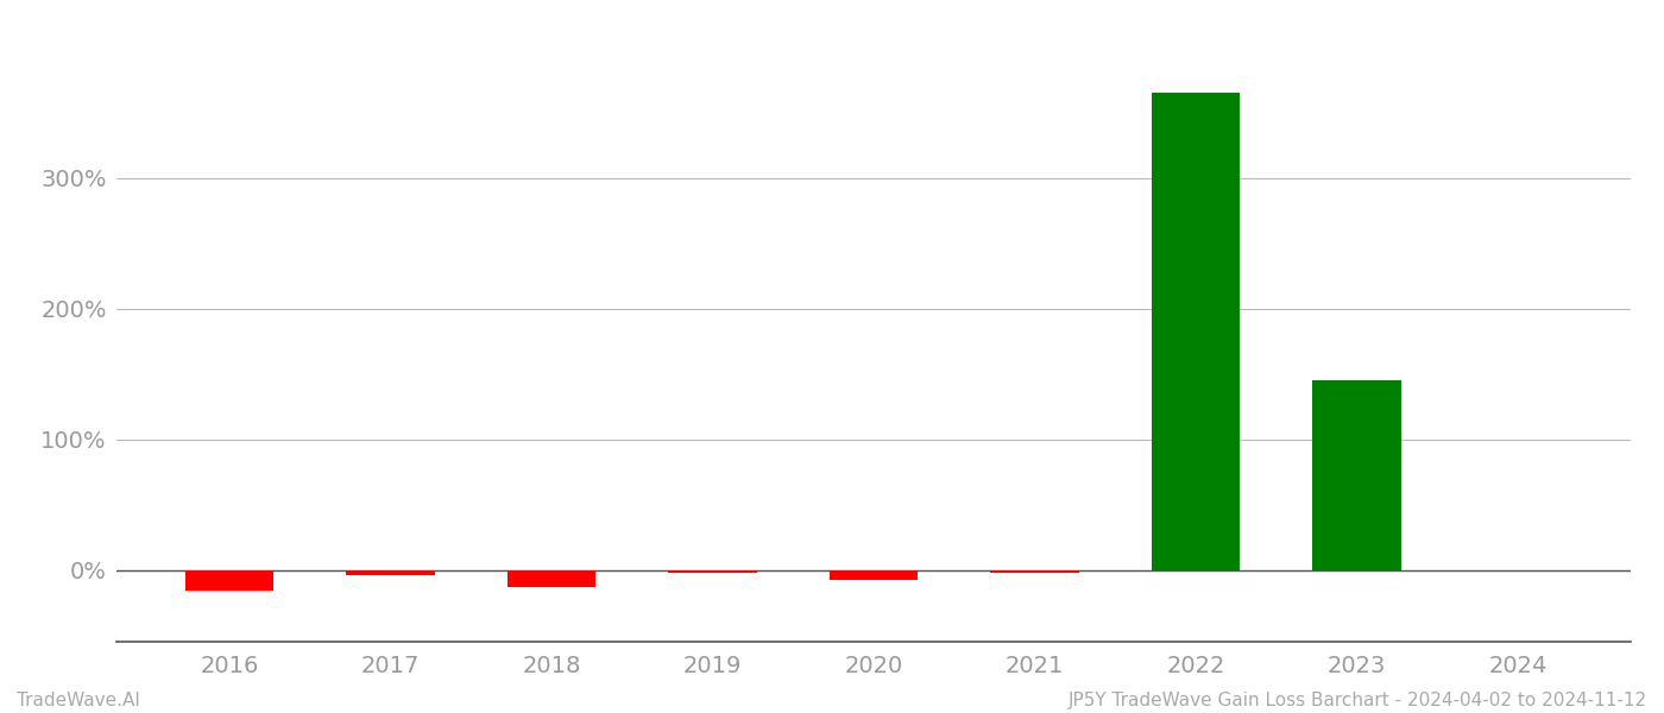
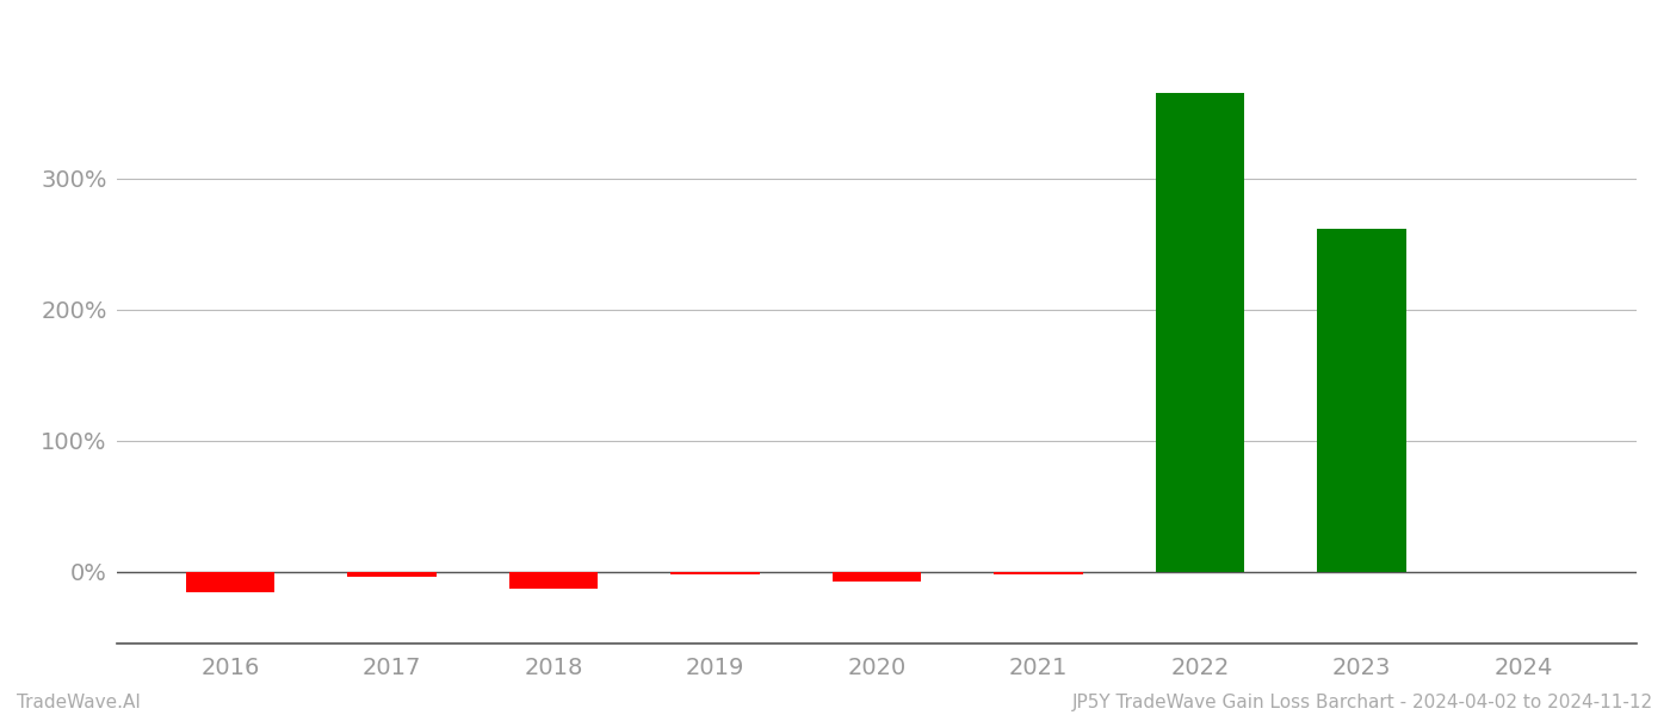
2023: 145% -> 262%
